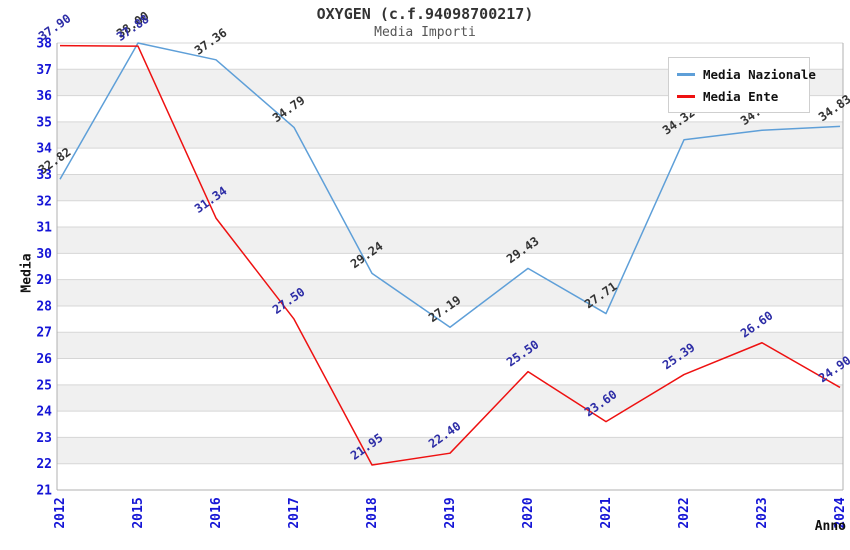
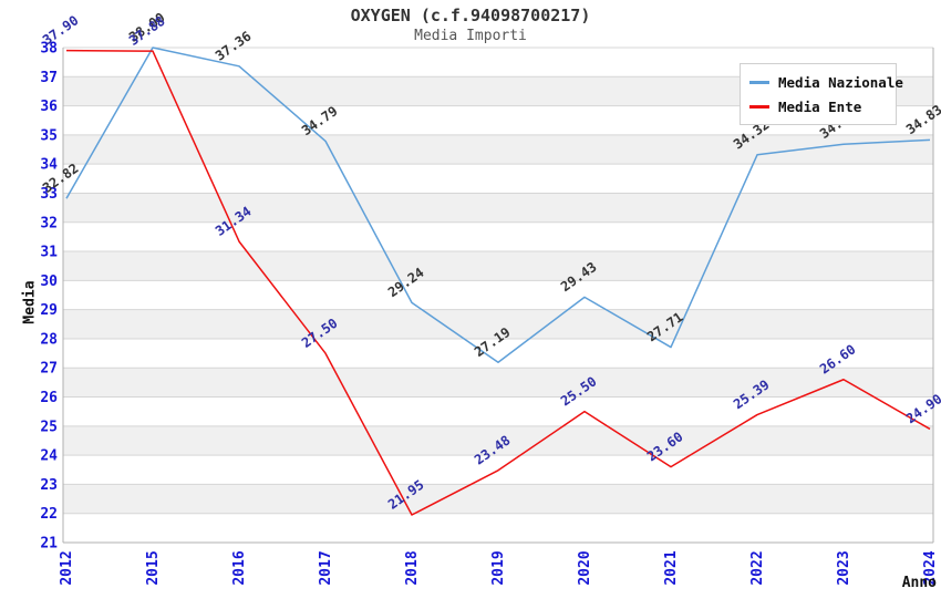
Media Ente/2019: 22.40 -> 23.48
